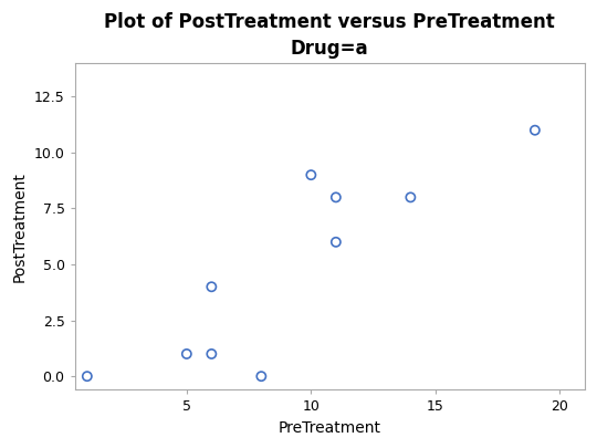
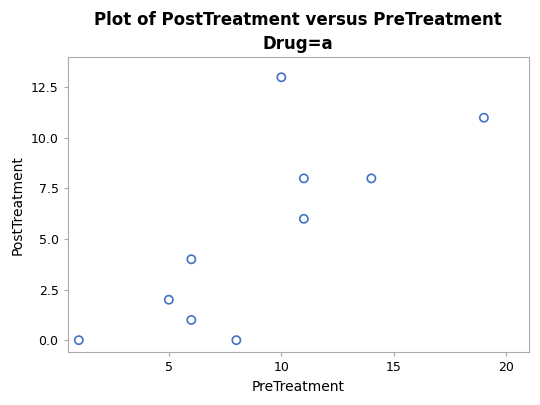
5: 1 -> 2
10: 9 -> 13
